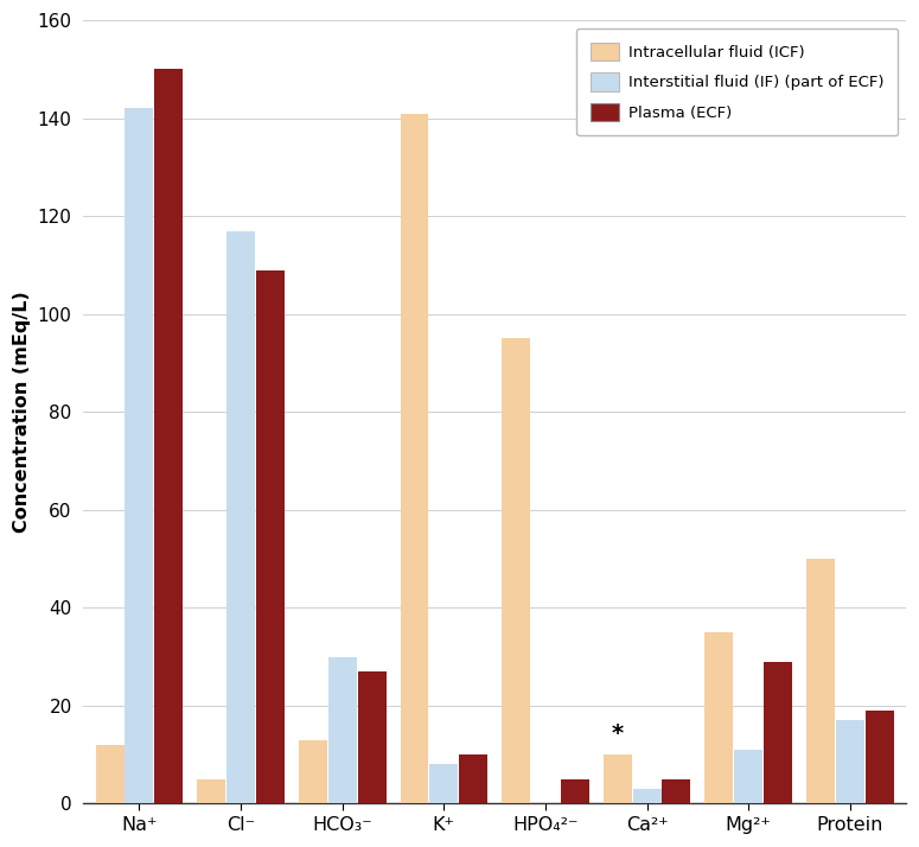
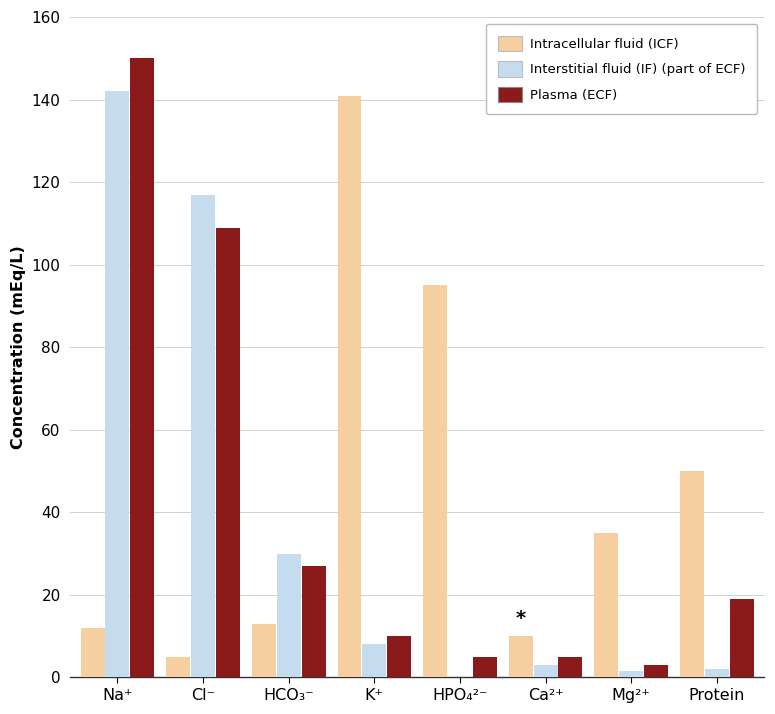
Interstitial fluid (IF) (part of ECF)/Mg²⁺: 11.0 -> 1.5
Plasma (ECF)/Mg²⁺: 29 -> 3
Interstitial fluid (IF) (part of ECF)/Protein: 17.0 -> 2.0
